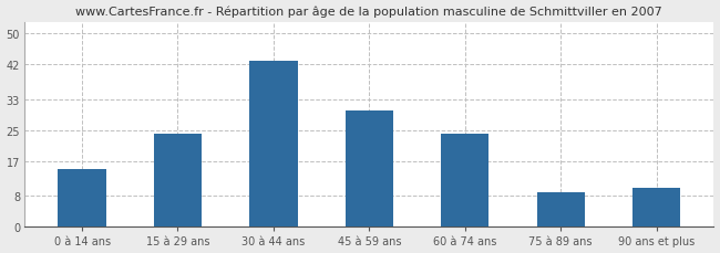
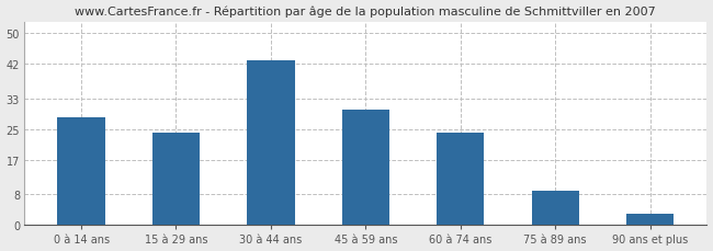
0 à 14 ans: 15 -> 28
90 ans et plus: 10 -> 3
